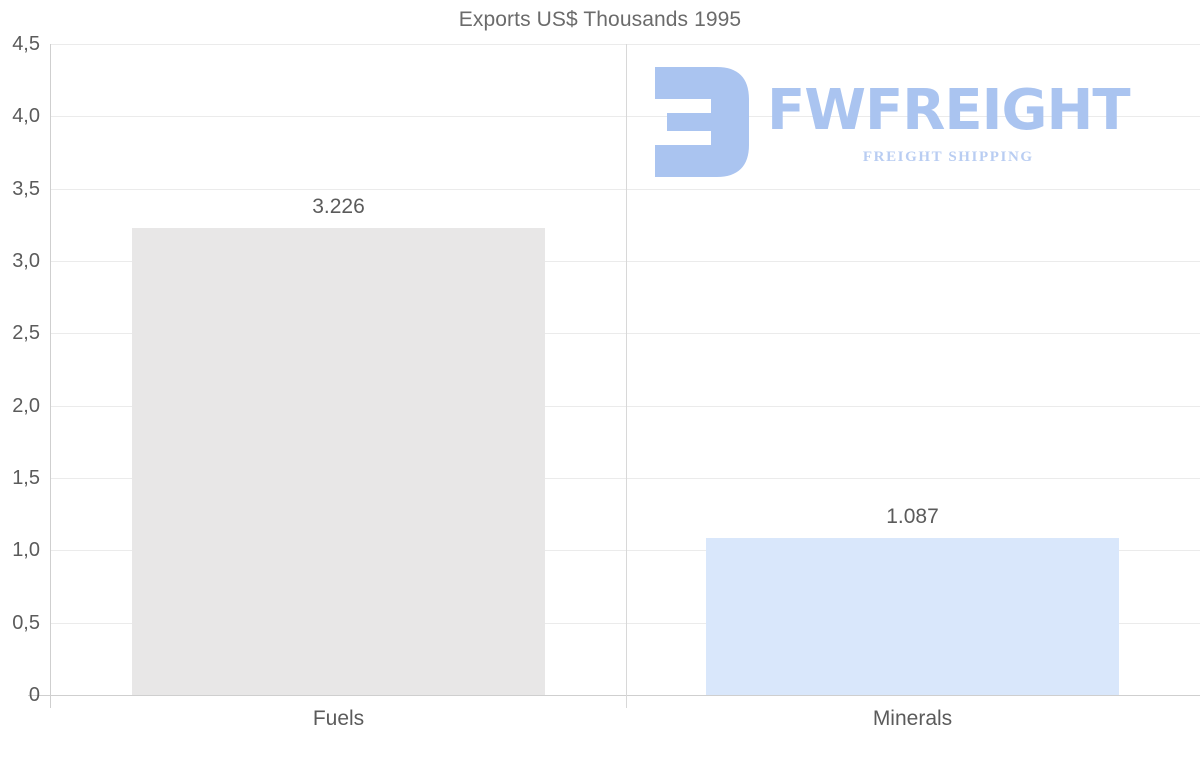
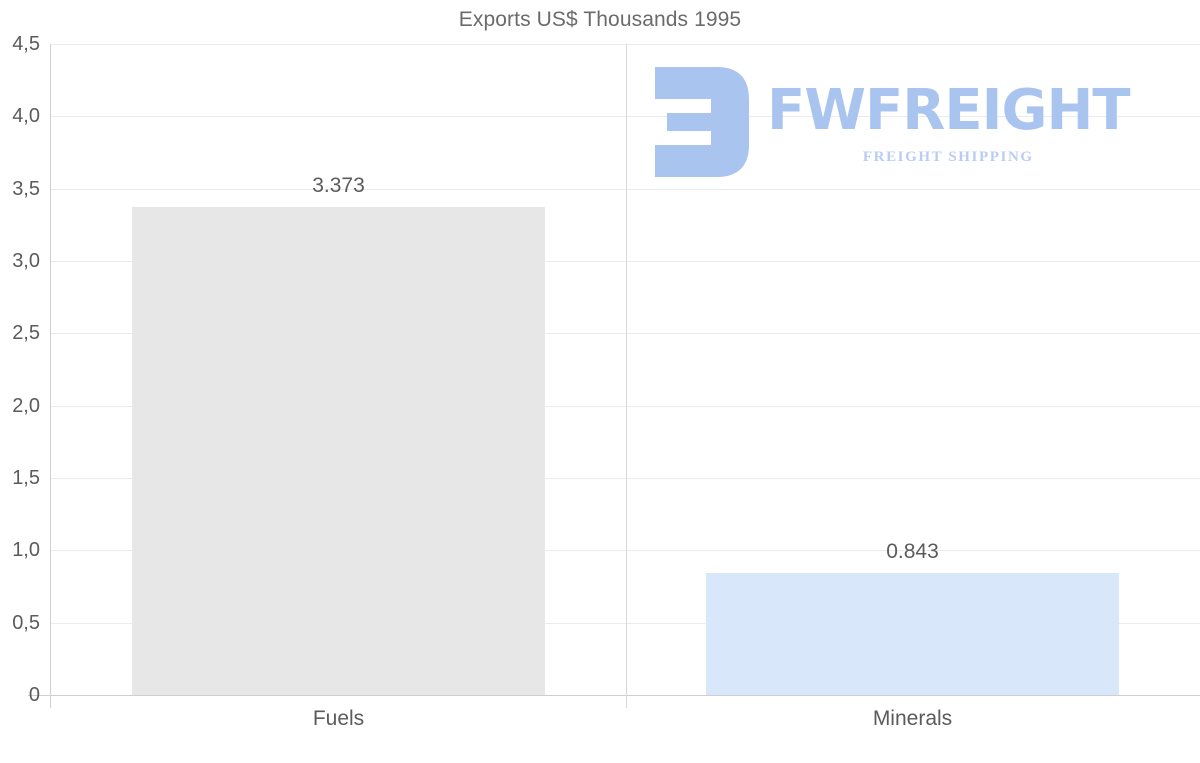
Fuels: 3.226 -> 3.373
Minerals: 1.087 -> 0.843
